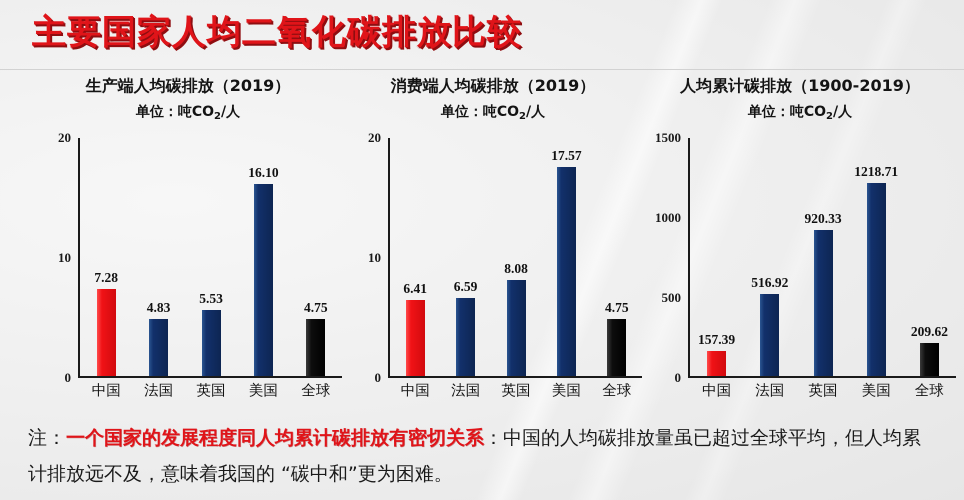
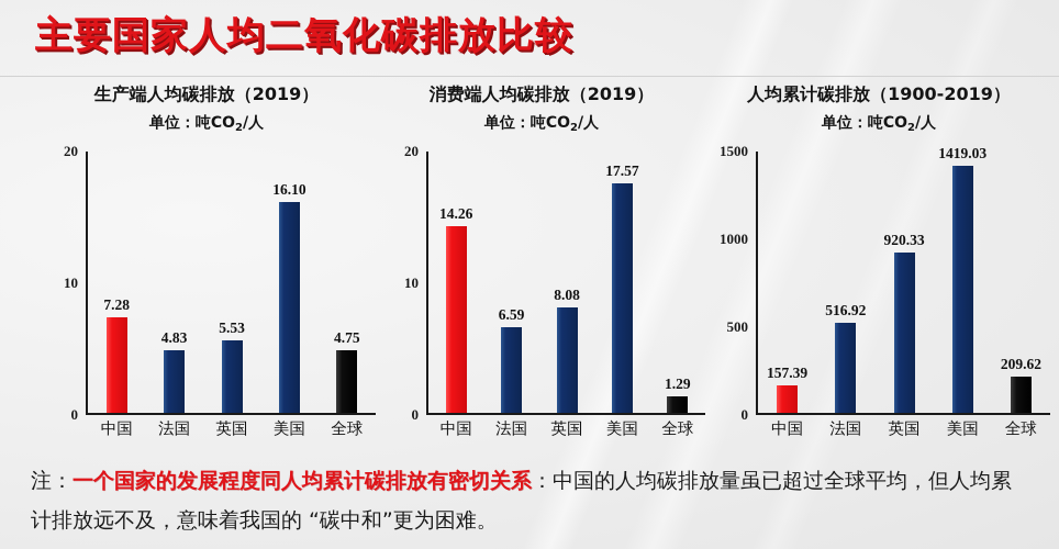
消费端人均碳排放（2019）/中国: 6.41 -> 14.26
消费端人均碳排放（2019）/全球: 4.75 -> 1.29
人均累计碳排放（1900-2019）/美国: 1218.71 -> 1419.03
